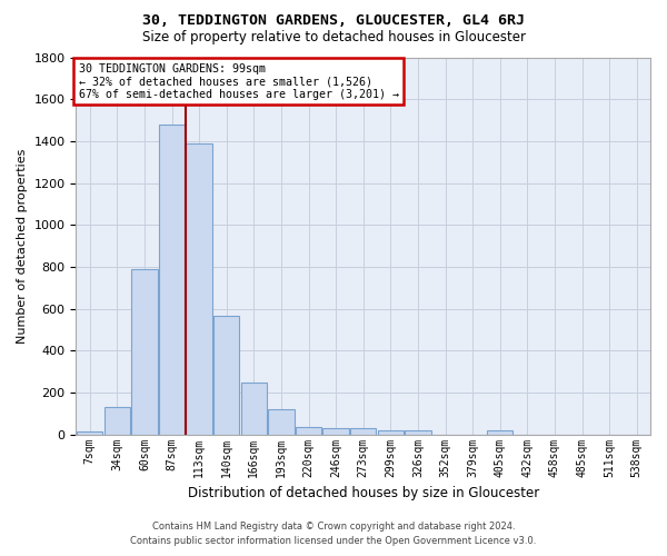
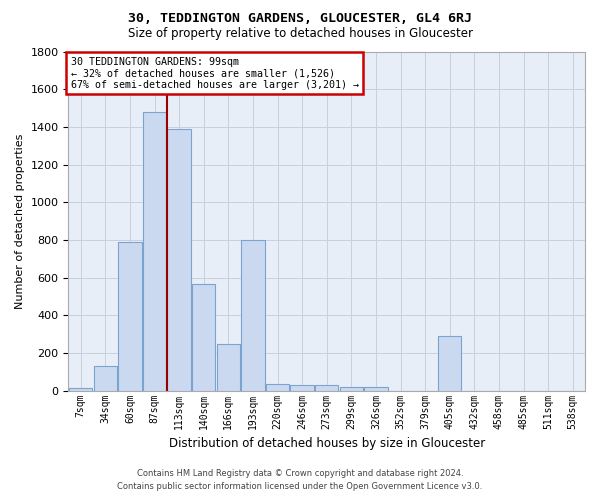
193sqm: 120 -> 800
405sqm: 20 -> 290
